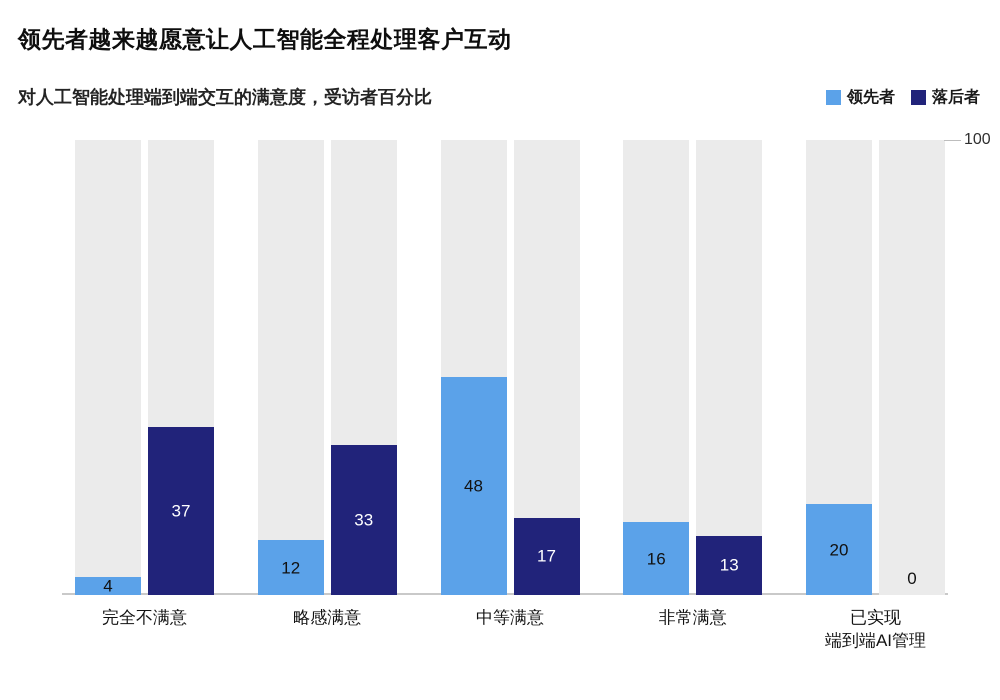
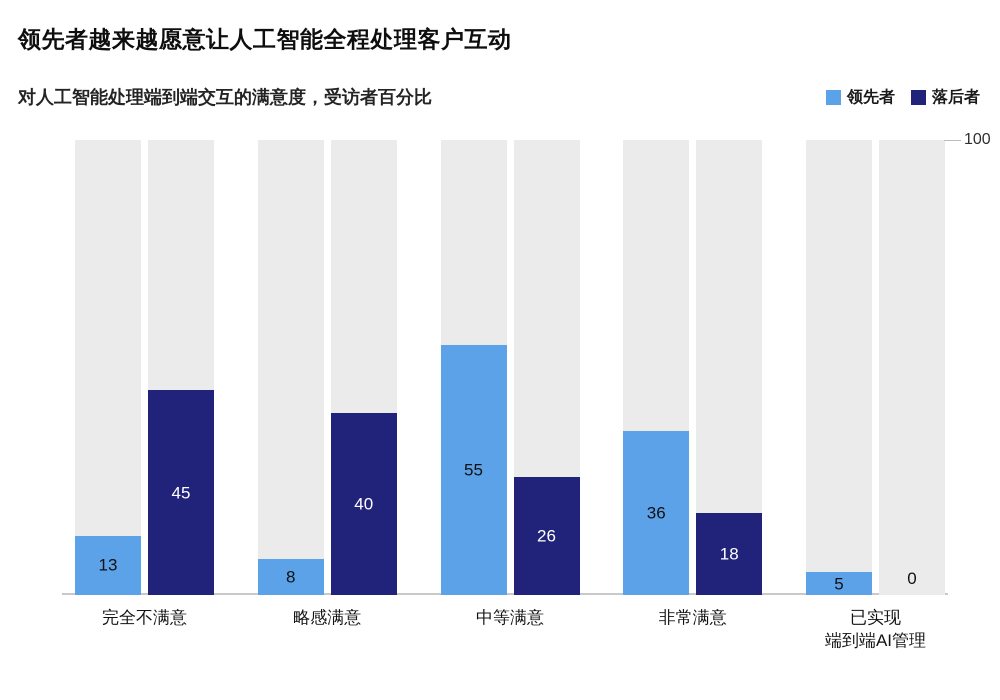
领先者/完全不满意: 4 -> 13
落后者/完全不满意: 37 -> 45
领先者/略感满意: 12 -> 8
落后者/略感满意: 33 -> 40
领先者/中等满意: 48 -> 55
落后者/中等满意: 17 -> 26
领先者/非常满意: 16 -> 36
落后者/非常满意: 13 -> 18
领先者/已实现 端到端AI管理: 20 -> 5
